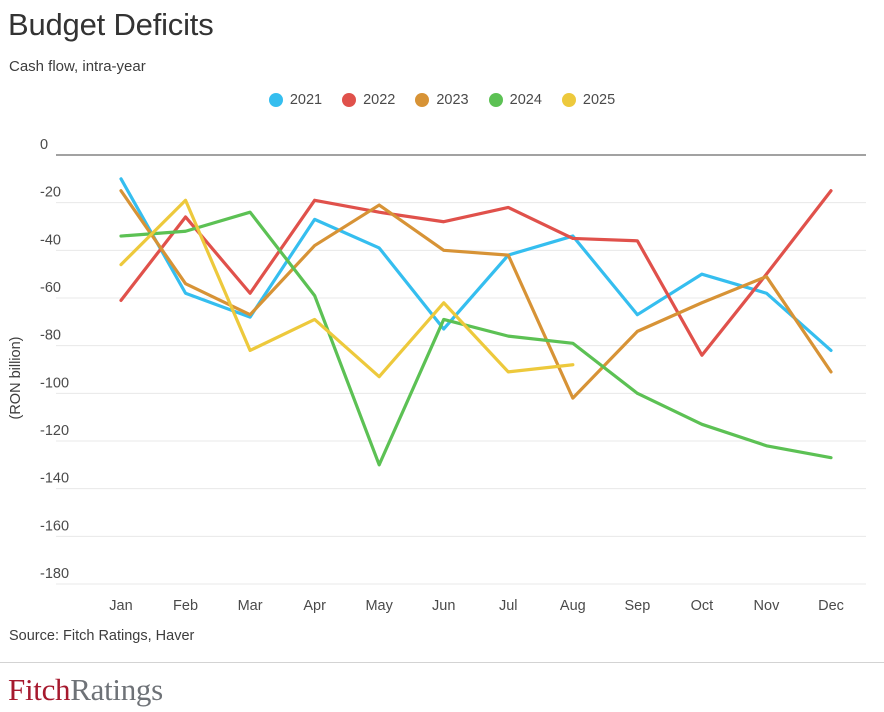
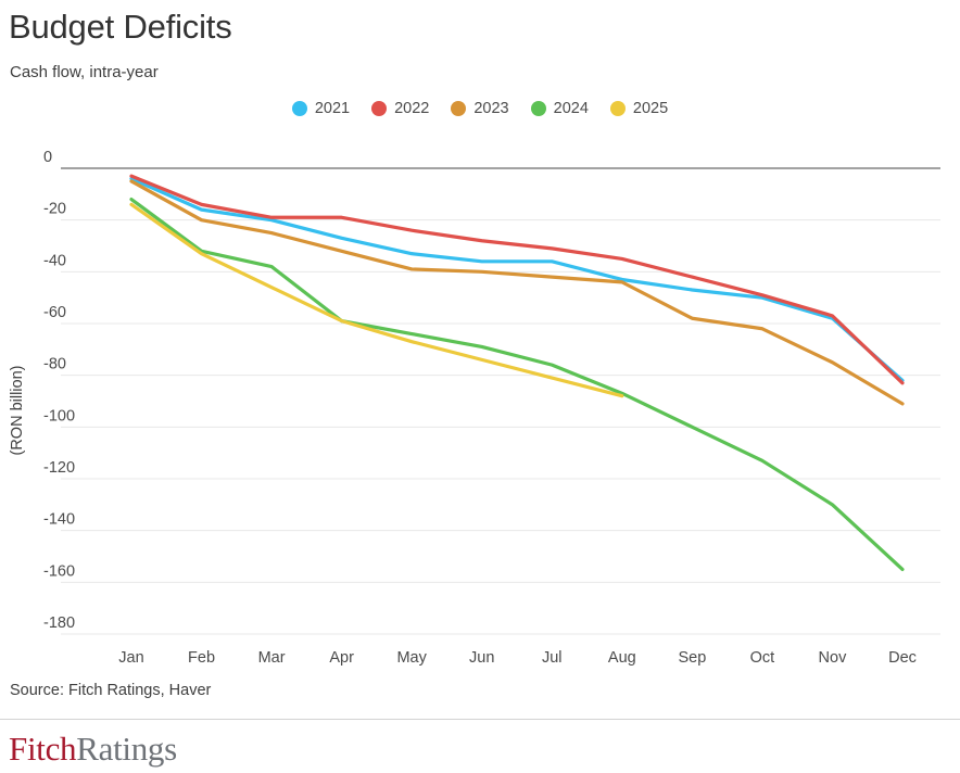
2021/Jan: -10 -> -4
2022/Jan: -61 -> -3
2023/Jan: -15 -> -5
2024/Jan: -34 -> -12
2025/Jan: -46 -> -14
2021/Feb: -58 -> -16
2022/Feb: -26 -> -14
2023/Feb: -54 -> -20
2025/Feb: -19 -> -33
2021/Mar: -68 -> -20
2022/Mar: -58 -> -19
2023/Mar: -67 -> -25
2024/Mar: -24 -> -38
2025/Mar: -82 -> -46
2023/Apr: -38 -> -32
2025/Apr: -69 -> -59
2021/May: -39 -> -33
2023/May: -21 -> -39
2024/May: -130 -> -64
2025/May: -93 -> -67
2021/Jun: -73 -> -36
2025/Jun: -62 -> -74
2021/Jul: -42 -> -36
2022/Jul: -22 -> -31
2025/Jul: -91 -> -81
2021/Aug: -34 -> -43
2023/Aug: -102 -> -44
2024/Aug: -79 -> -87
2021/Sep: -67 -> -47
2022/Sep: -36 -> -42
2023/Sep: -74 -> -58
2022/Oct: -84 -> -49
2022/Nov: -50 -> -57
2023/Nov: -51 -> -75
2024/Nov: -122 -> -130
2022/Dec: -15 -> -83
2024/Dec: -127 -> -155
